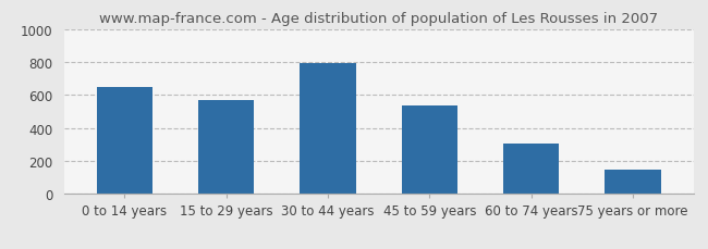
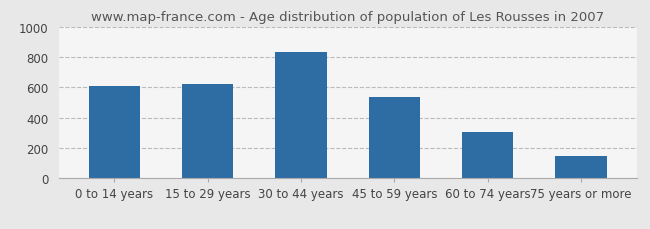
0 to 14 years: 650 -> 610
15 to 29 years: 570 -> 620
30 to 44 years: 790 -> 830
